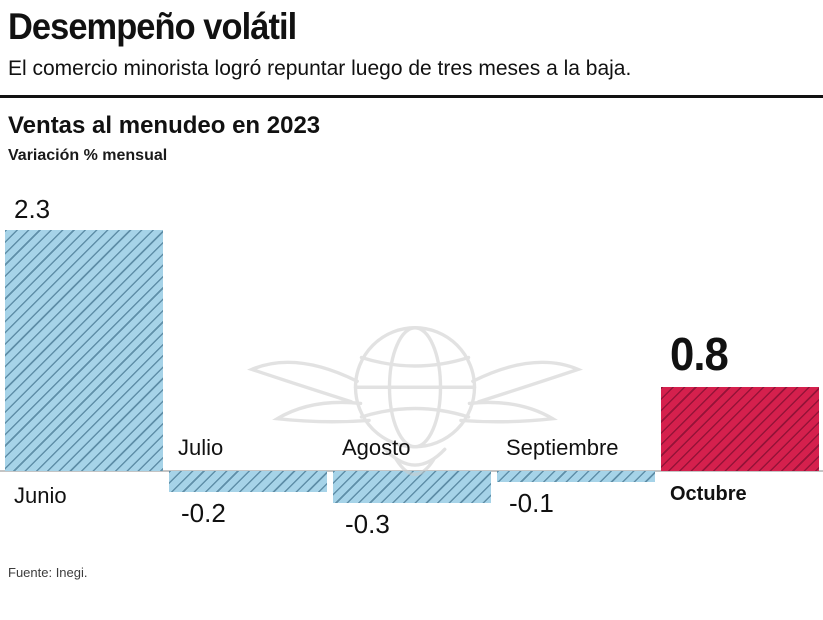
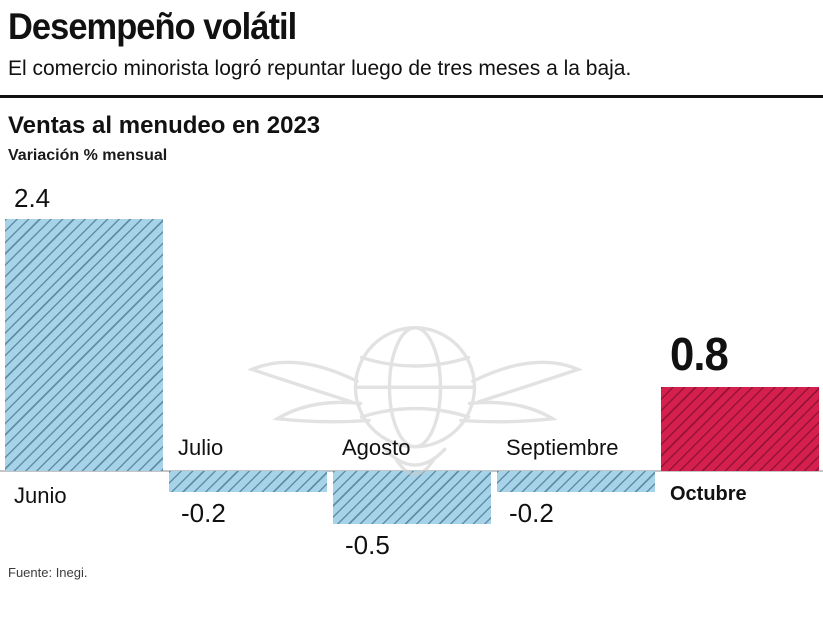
Junio: 2.3 -> 2.4
Agosto: -0.3 -> -0.5
Septiembre: -0.1 -> -0.2
